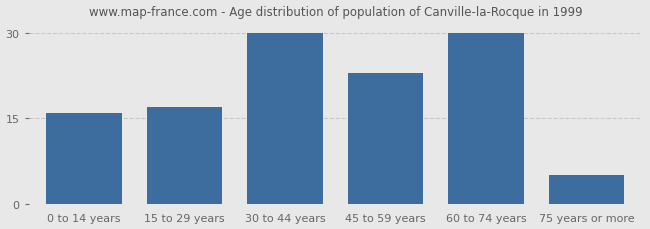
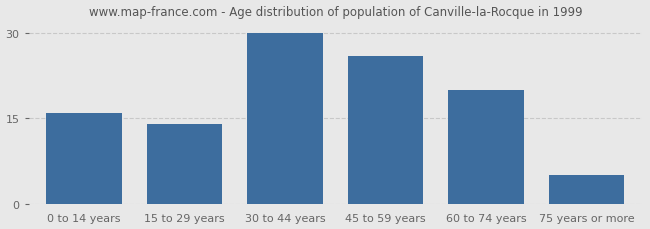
15 to 29 years: 17 -> 14
45 to 59 years: 23 -> 26
60 to 74 years: 30 -> 20
